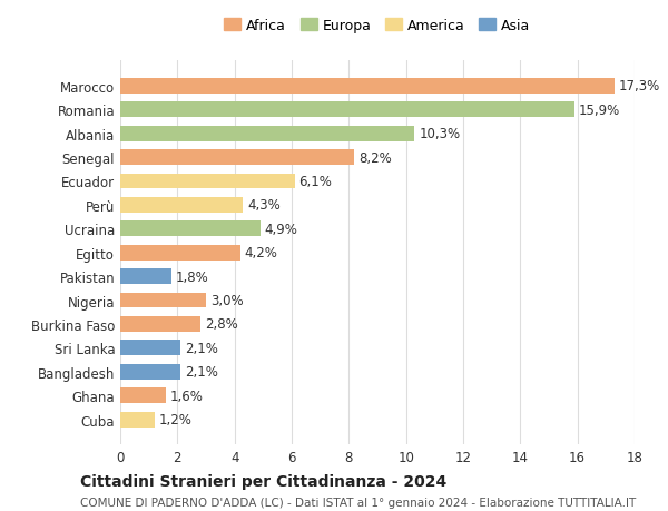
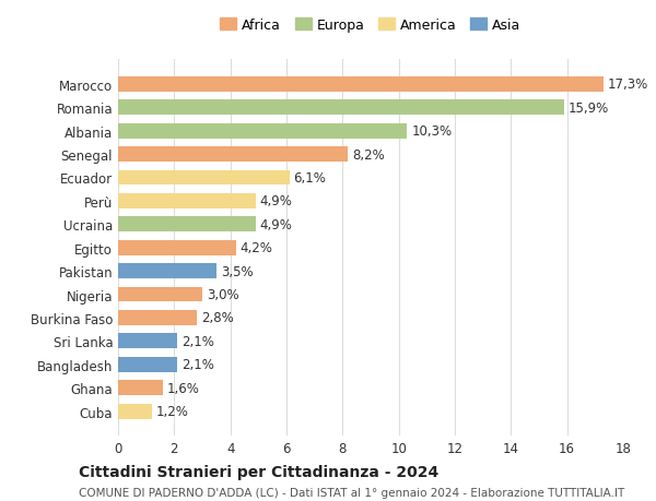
Perù: 4,3% -> 4,9%
Pakistan: 1,8% -> 3,5%
